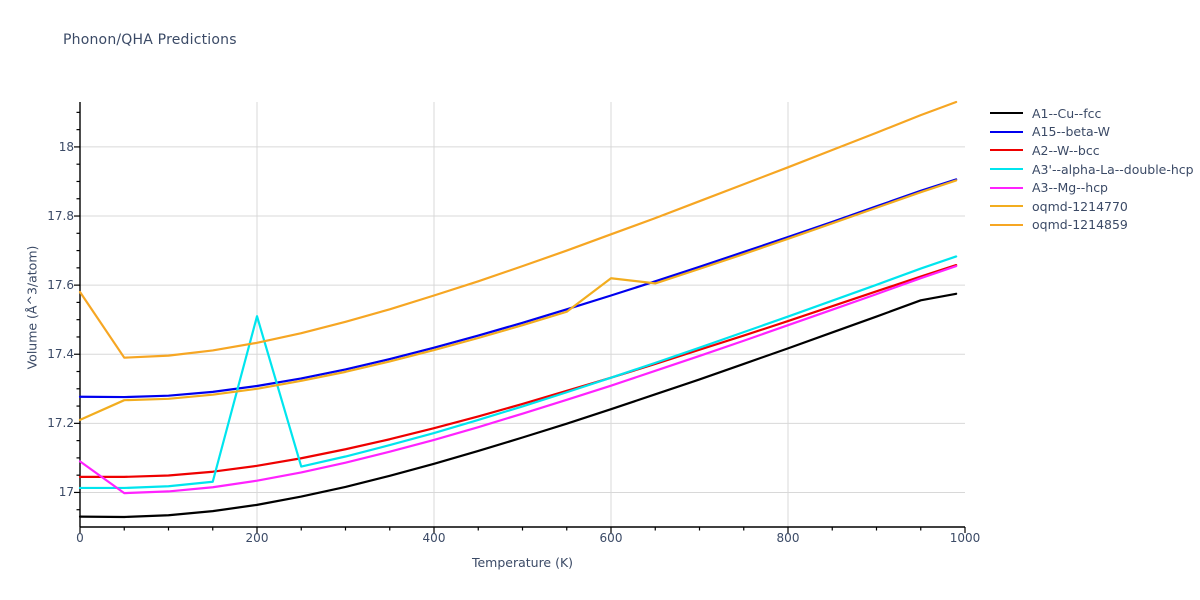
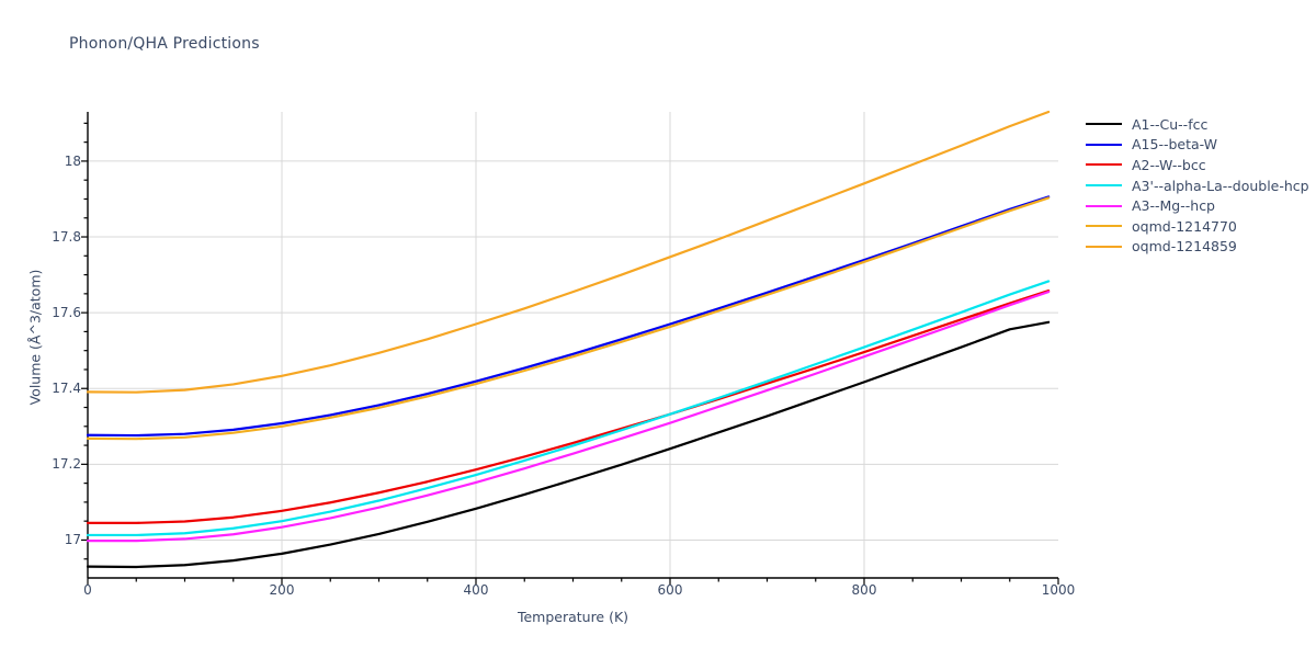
A3--Mg--hcp/0: 17.09 -> 17.00
oqmd-1214770/0: 17.21 -> 17.27
oqmd-1214859/0: 17.58 -> 17.39
A3'--alpha-La--double-hcp/200: 17.51 -> 17.05
oqmd-1214770/600: 17.62 -> 17.56
